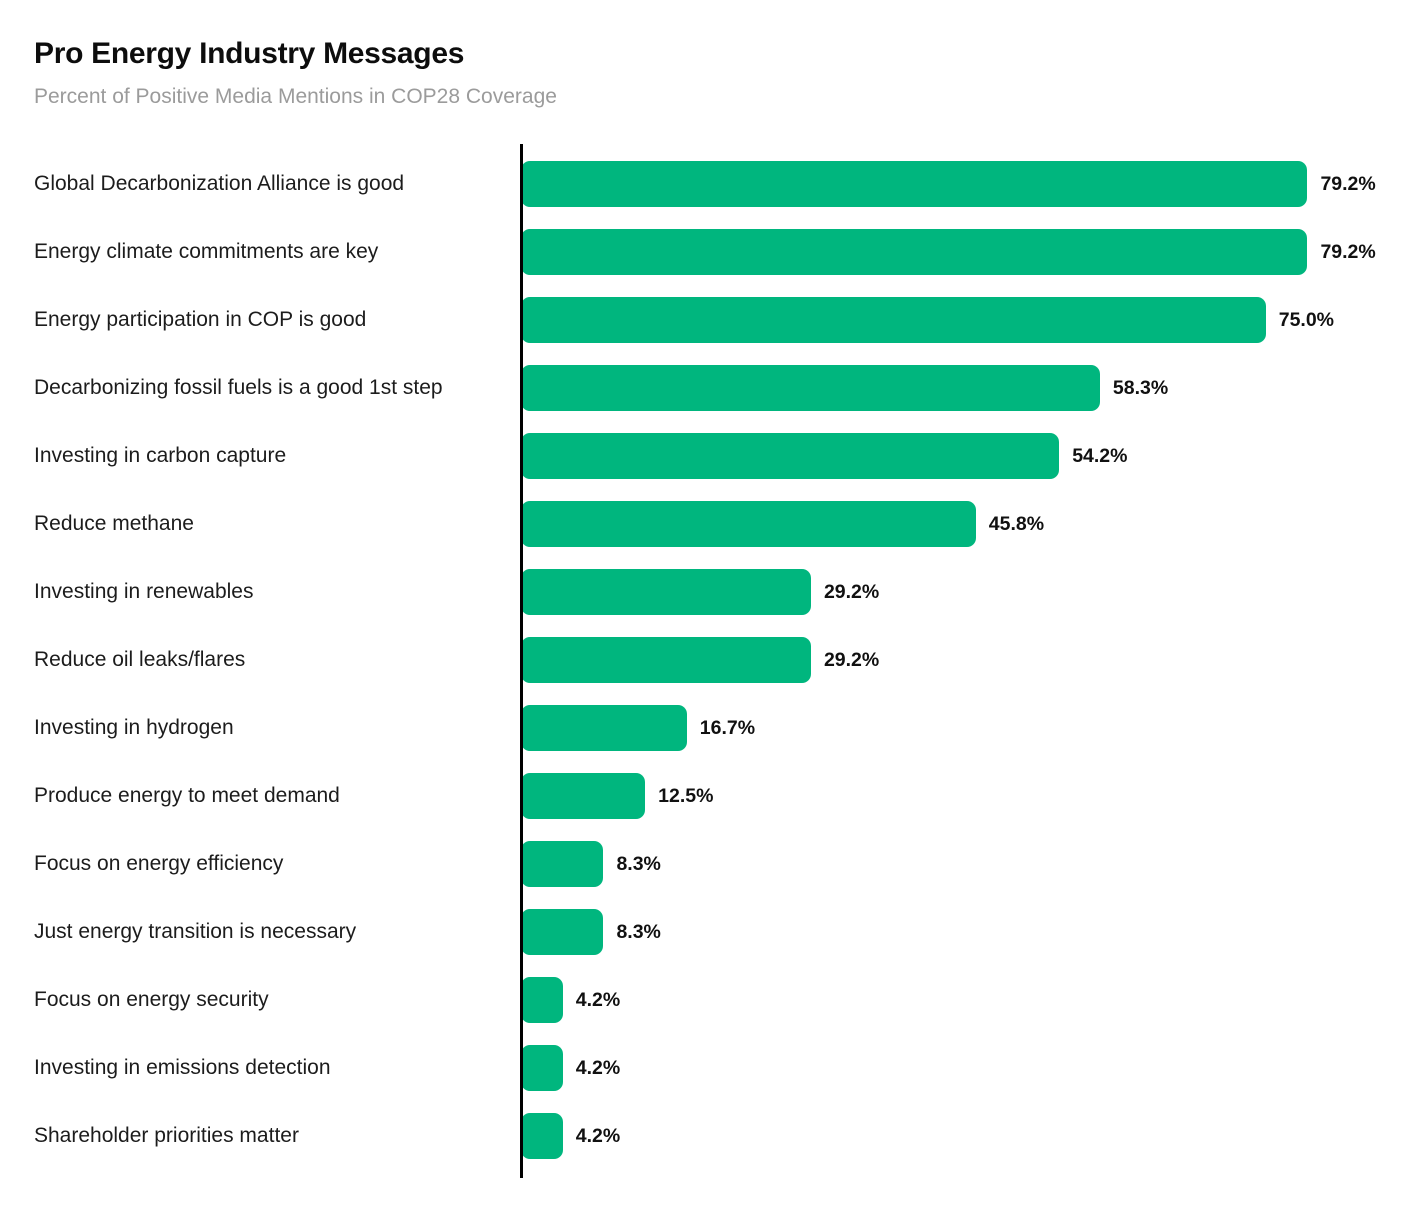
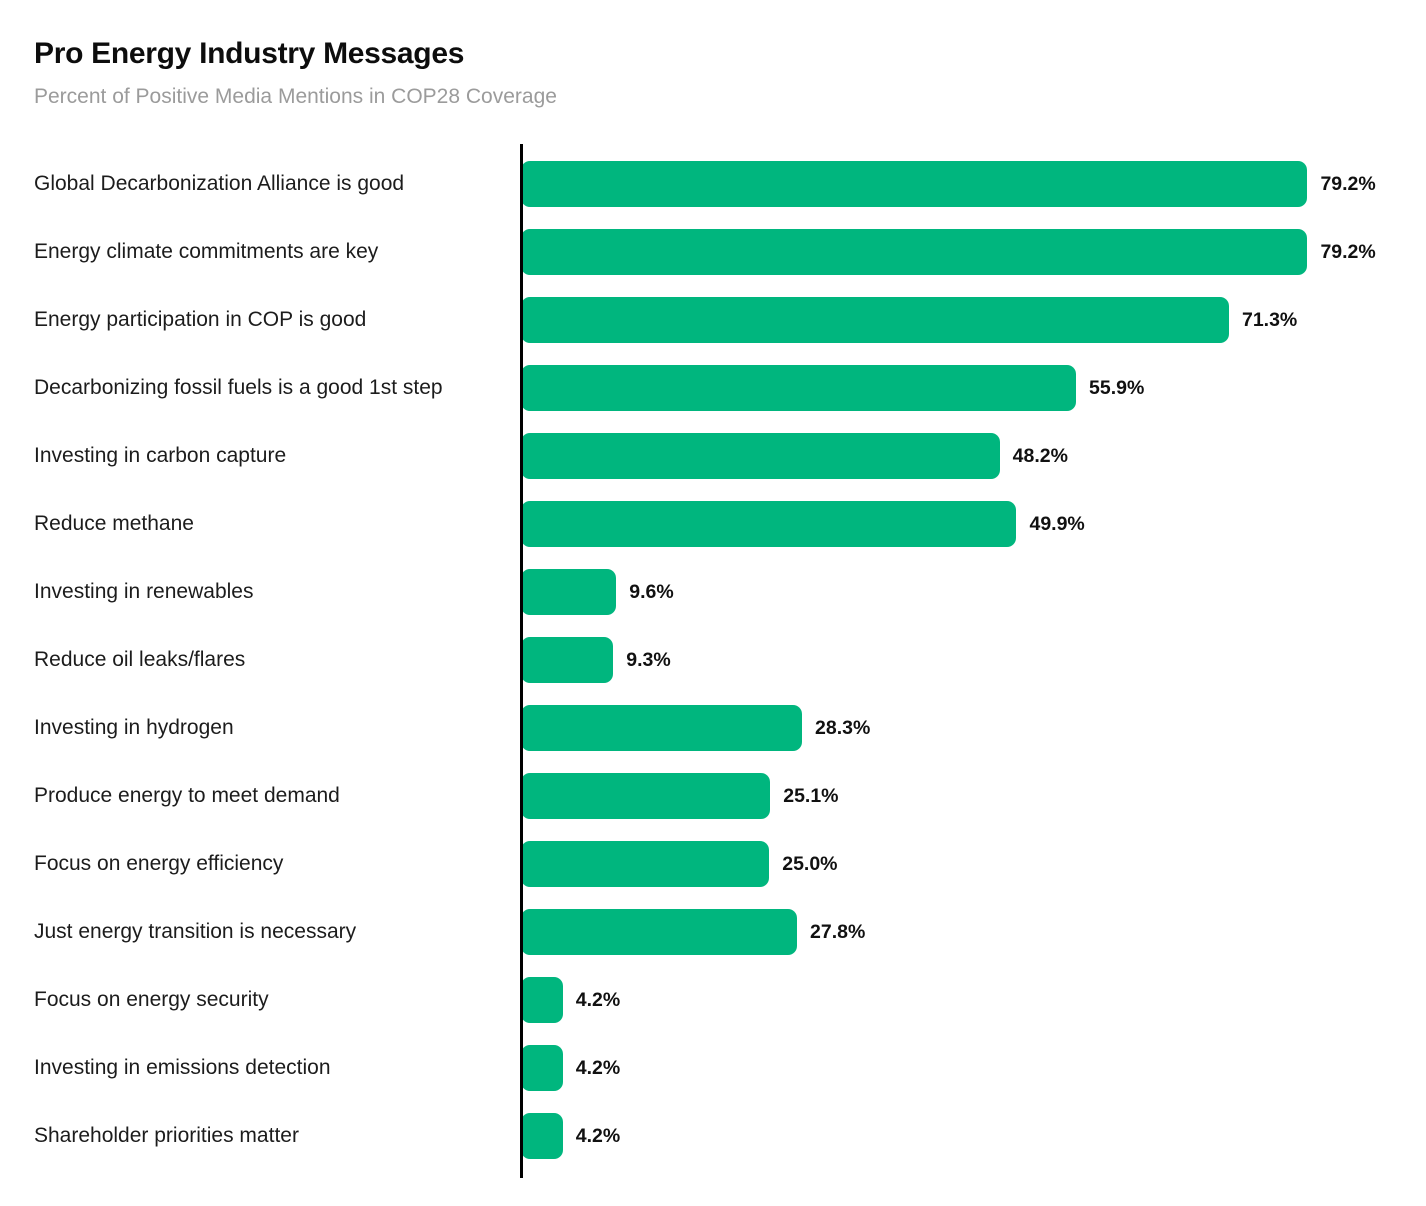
Energy participation in COP is good: 75.0% -> 71.3%
Decarbonizing fossil fuels is a good 1st step: 58.3% -> 55.9%
Investing in carbon capture: 54.2% -> 48.2%
Reduce methane: 45.8% -> 49.9%
Investing in renewables: 29.2% -> 9.6%
Reduce oil leaks/flares: 29.2% -> 9.3%
Investing in hydrogen: 16.7% -> 28.3%
Produce energy to meet demand: 12.5% -> 25.1%
Focus on energy efficiency: 8.3% -> 25.0%
Just energy transition is necessary: 8.3% -> 27.8%
